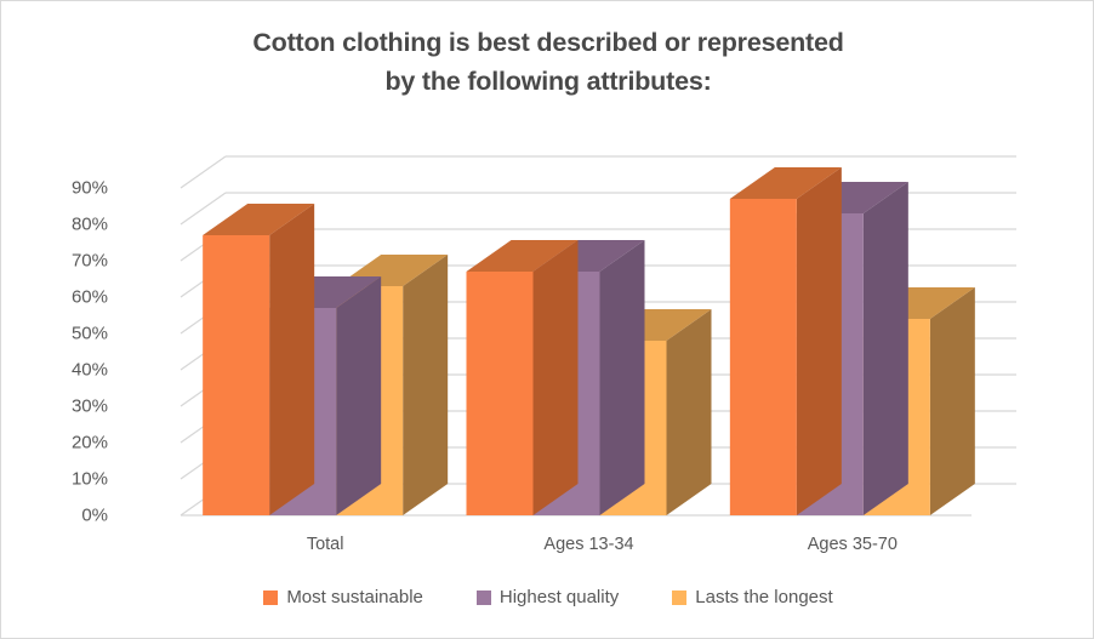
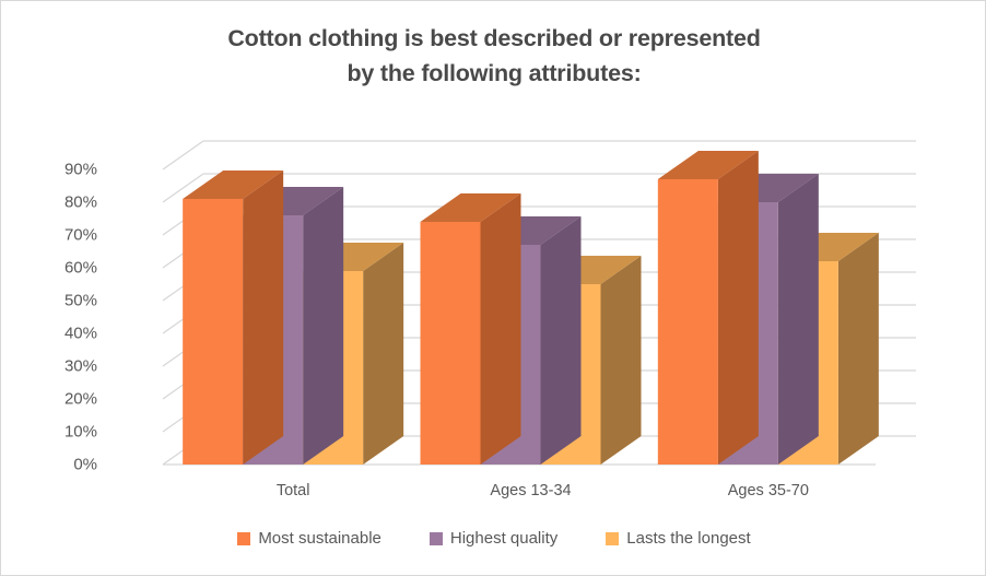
Most sustainable/Total: 77% -> 81%
Highest quality/Total: 57% -> 76%
Lasts the longest/Total: 63% -> 59%
Most sustainable/Ages 13-34: 67% -> 74%
Lasts the longest/Ages 13-34: 48% -> 55%
Highest quality/Ages 35-70: 83% -> 80%
Lasts the longest/Ages 35-70: 54% -> 62%
